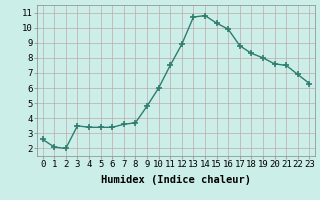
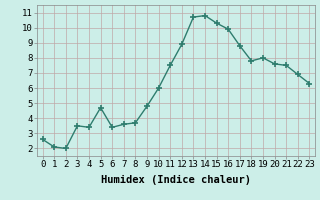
5: 3.4 -> 4.7
18: 8.3 -> 7.8
